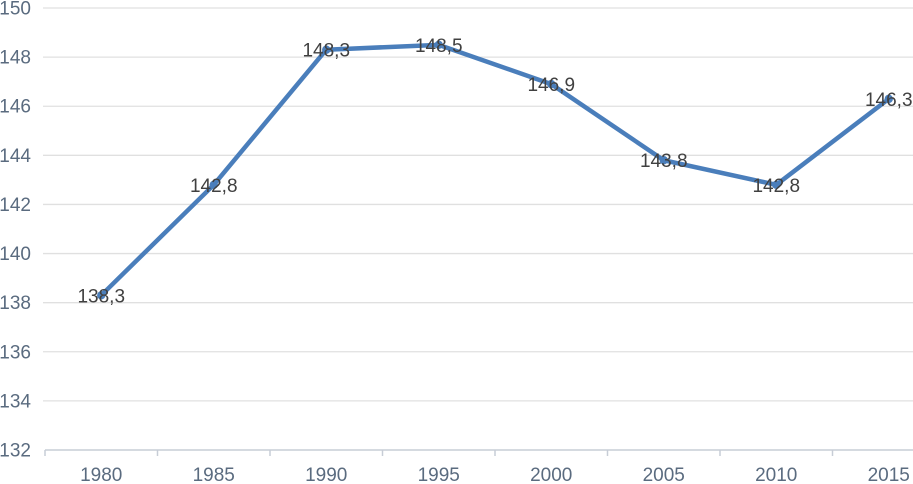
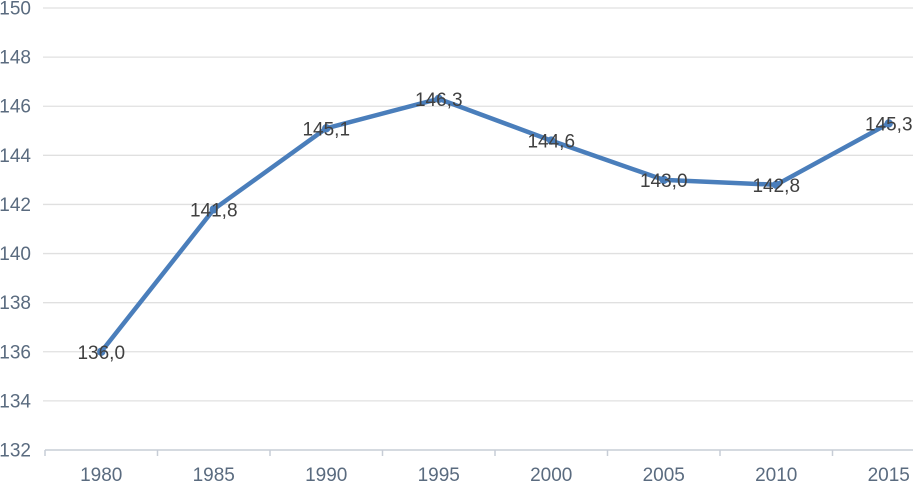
1980: 138,3 -> 136,0
1985: 142,8 -> 141,8
1990: 148,3 -> 145,1
1995: 148,5 -> 146,3
2000: 146,9 -> 144,6
2005: 143,8 -> 143,0
2015: 146,3 -> 145,3
